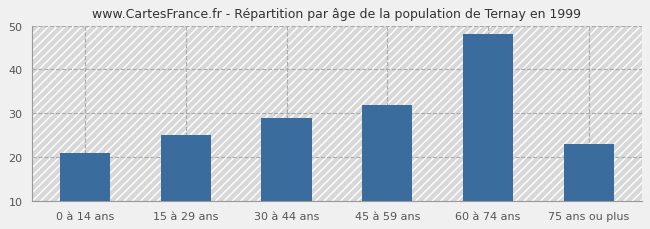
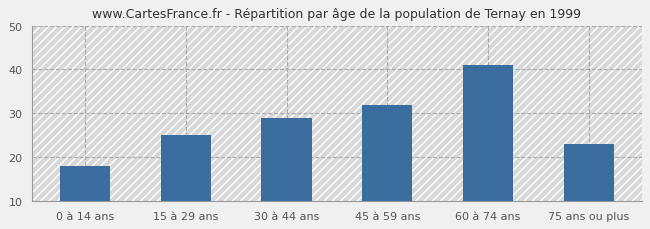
0 à 14 ans: 21 -> 18
60 à 74 ans: 48 -> 41
